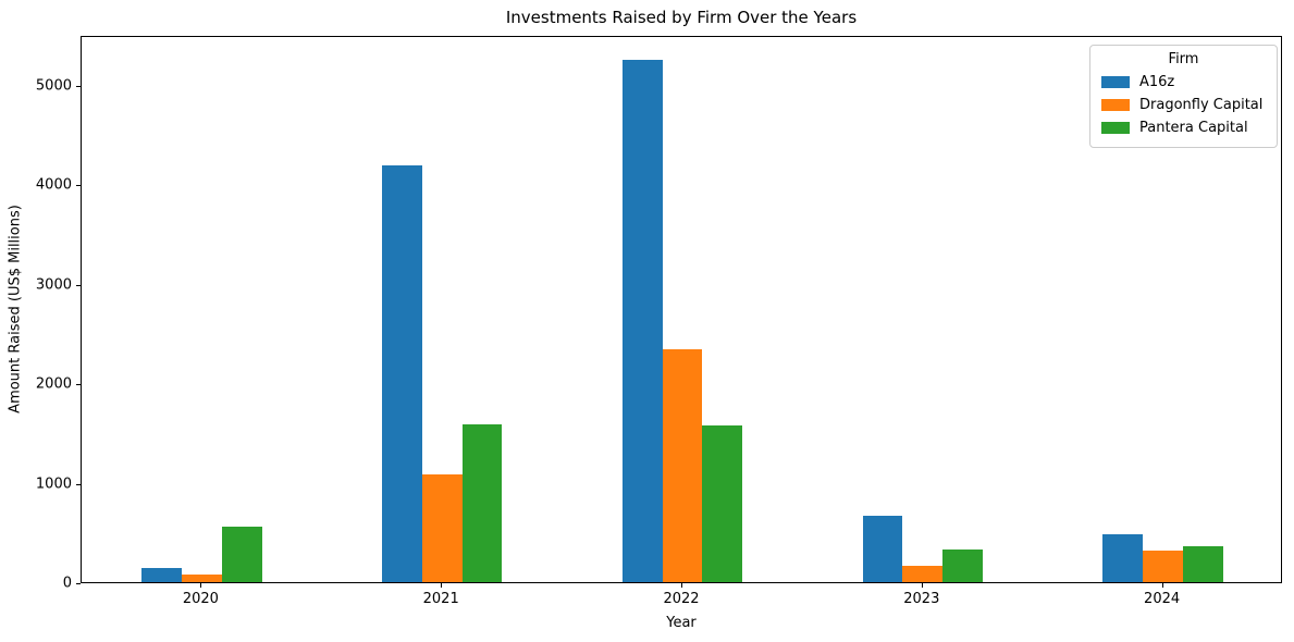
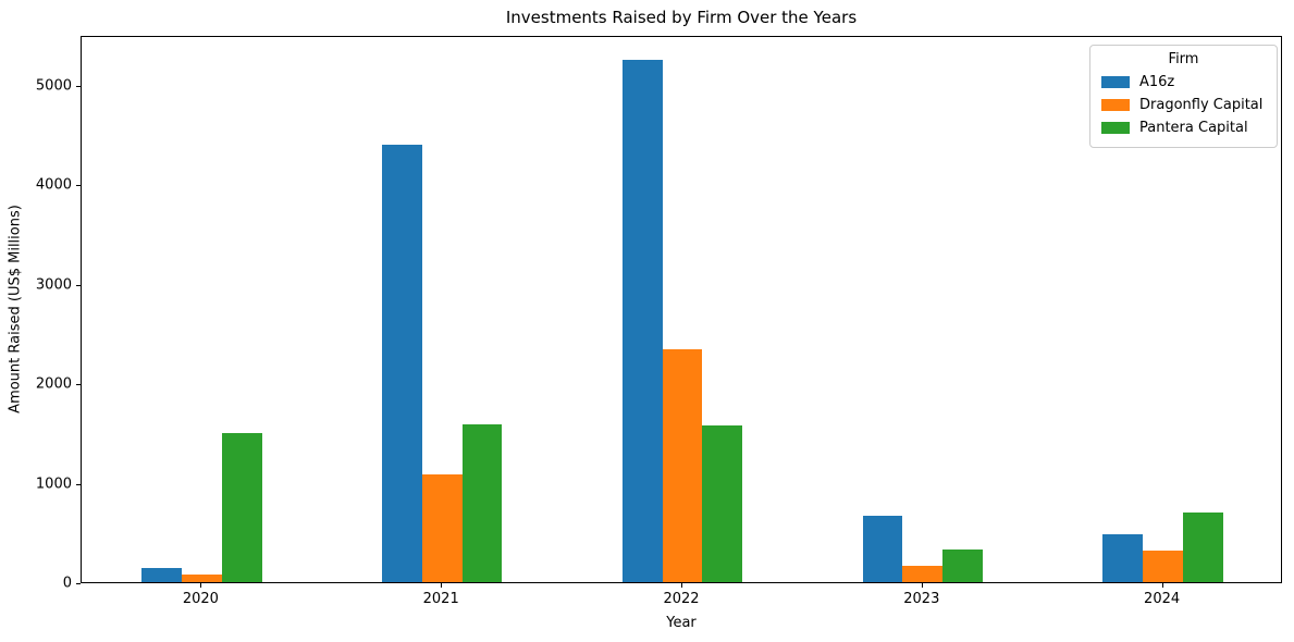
Pantera Capital/2020: 600 -> 1500
A16z/2021: 4200 -> 4400
Pantera Capital/2024: 400 -> 700
